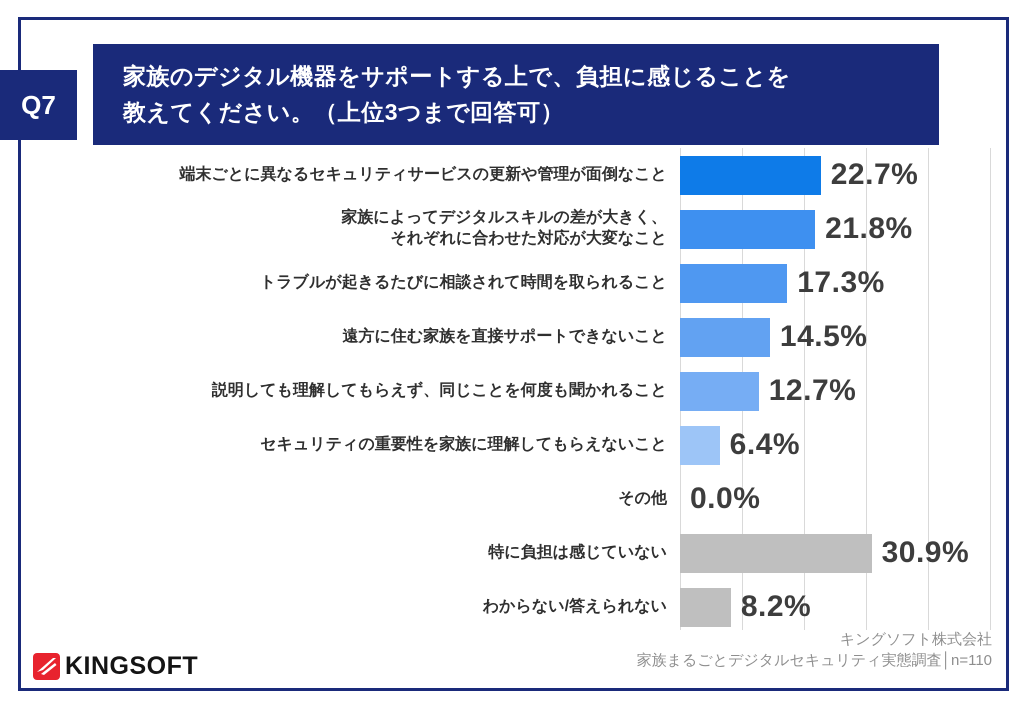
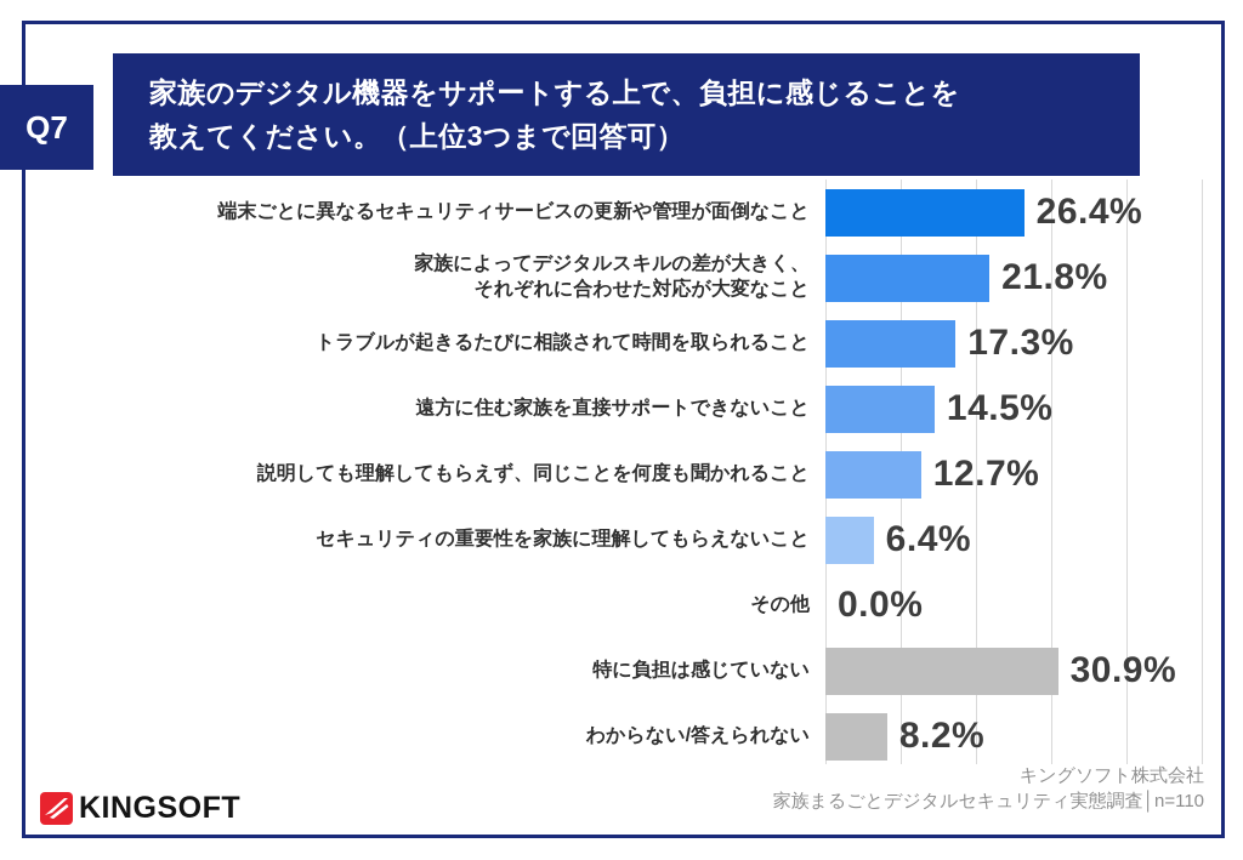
端末ごとに異なるセキュリティサービスの更新や管理が面倒なこと: 22.7% -> 26.4%
